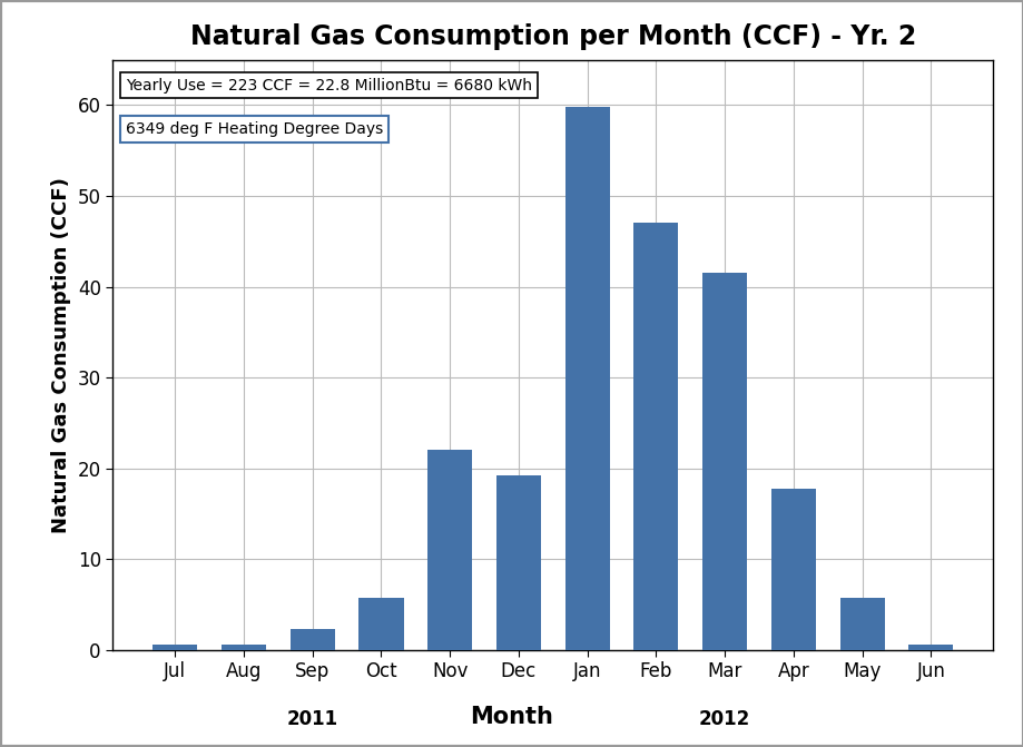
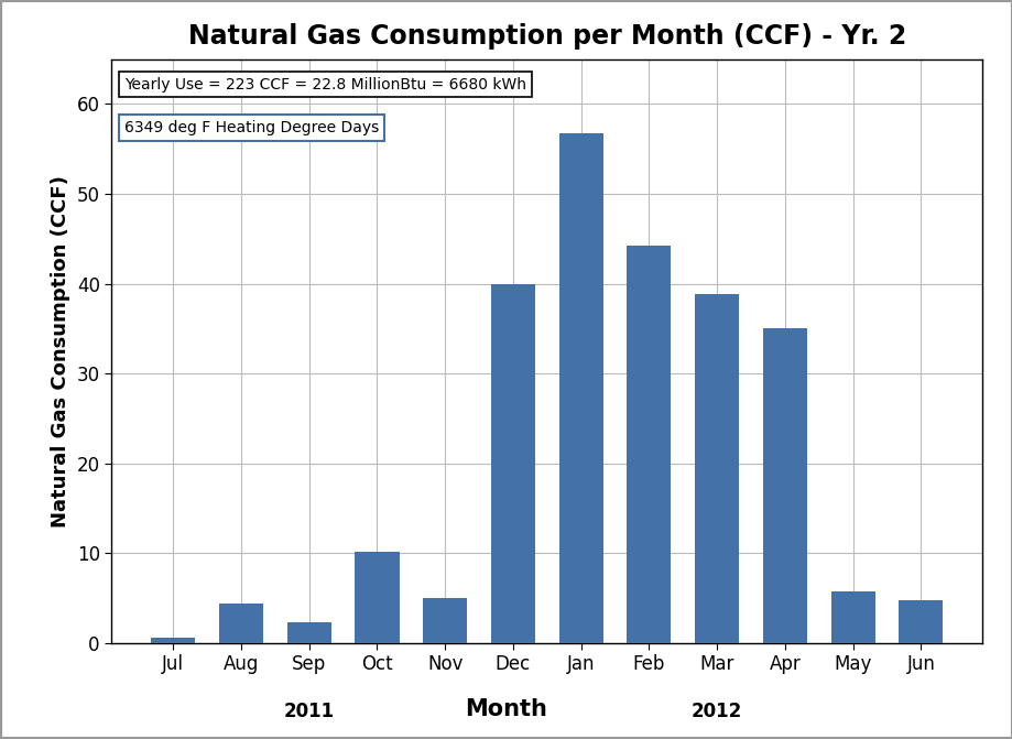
Aug: 0.6 -> 4.4
Oct: 5.7 -> 10.2
Nov: 22.0 -> 5.0
Dec: 19.2 -> 40.0
Jan: 59.8 -> 56.8
Feb: 47.0 -> 44.2
Mar: 41.5 -> 38.8
Apr: 17.7 -> 35.0
Jun: 0.6 -> 4.8
